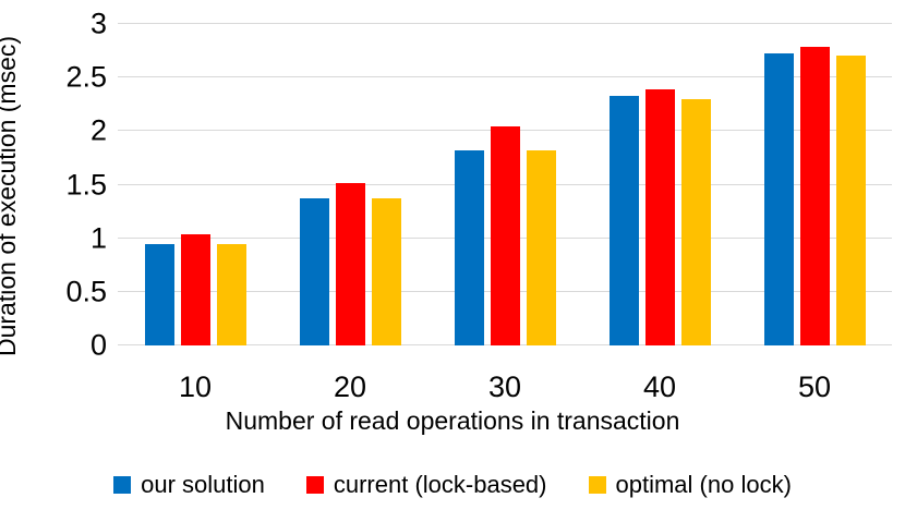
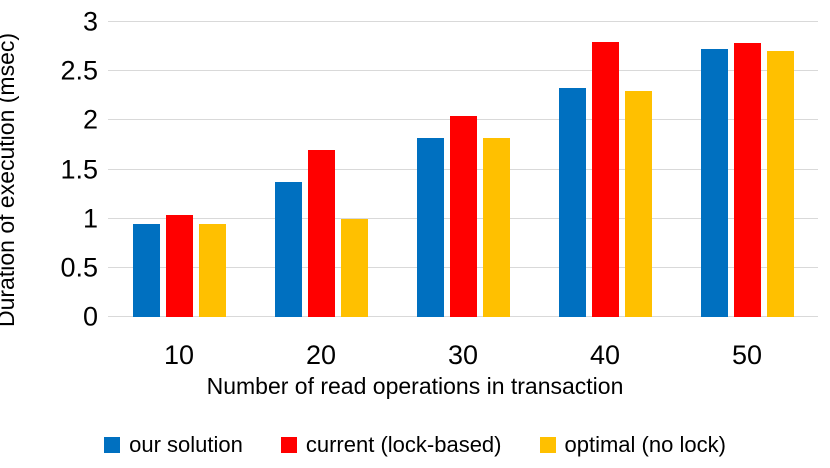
current (lock-based)/20: 1.5 -> 1.7
optimal (no lock)/20: 1.4 -> 1.0
current (lock-based)/40: 2.4 -> 2.8
